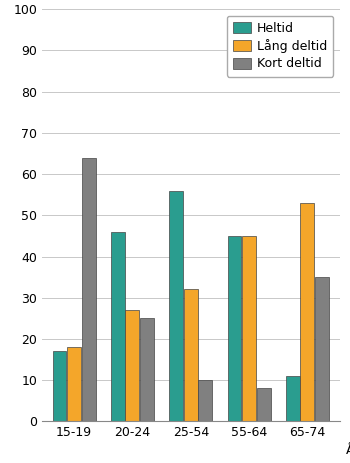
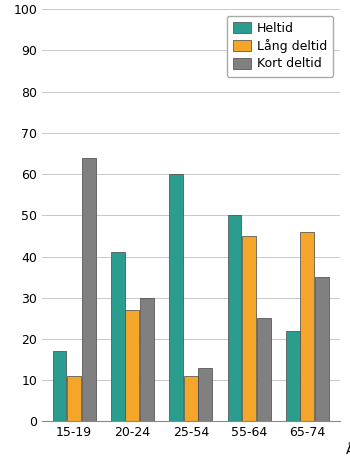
Lång deltid/15-19: 18 -> 11
Heltid/20-24: 46 -> 41
Kort deltid/20-24: 25 -> 30
Heltid/25-54: 56 -> 60
Lång deltid/25-54: 32 -> 11
Kort deltid/25-54: 10 -> 13
Heltid/55-64: 45 -> 50
Kort deltid/55-64: 8 -> 25
Heltid/65-74: 11 -> 22
Lång deltid/65-74: 53 -> 46
